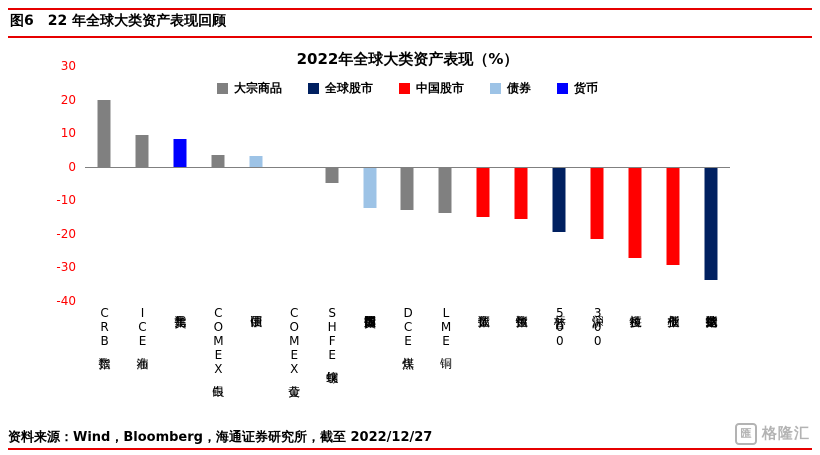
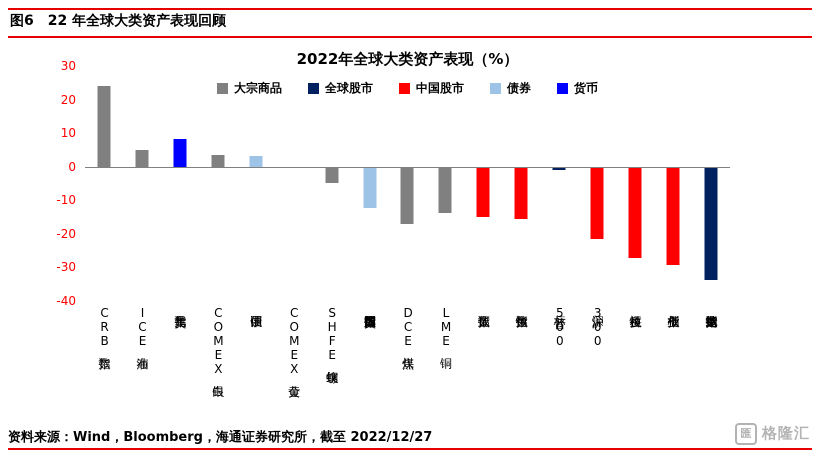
CRB指数: 20 -> 24
ICE布油: 10 -> 5
DCE焦煤: -13 -> -17
标普500: -19 -> -1
